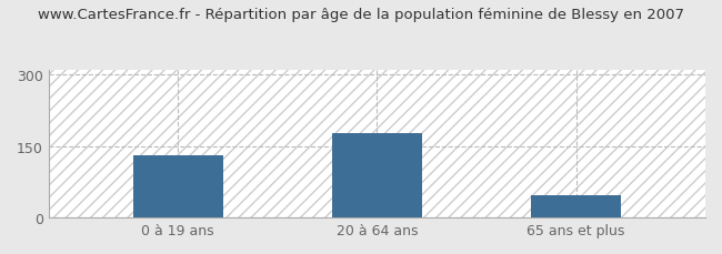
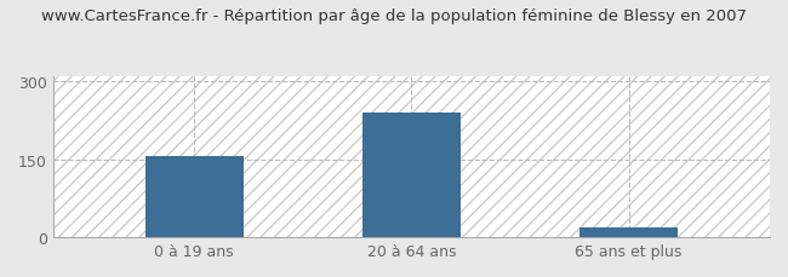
0 à 19 ans: 130 -> 155
20 à 64 ans: 178 -> 240
65 ans et plus: 47 -> 20
